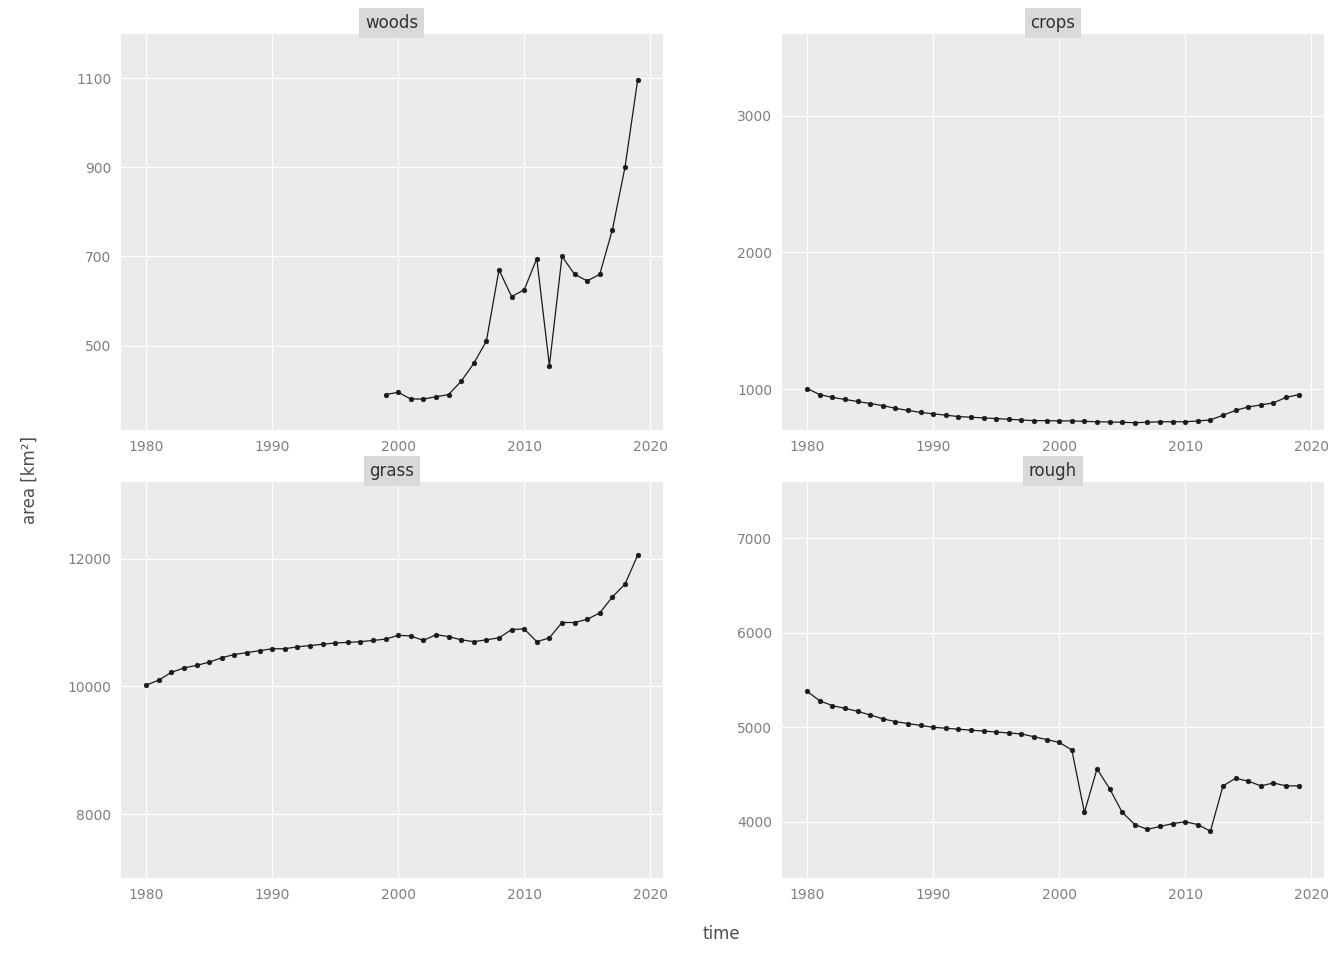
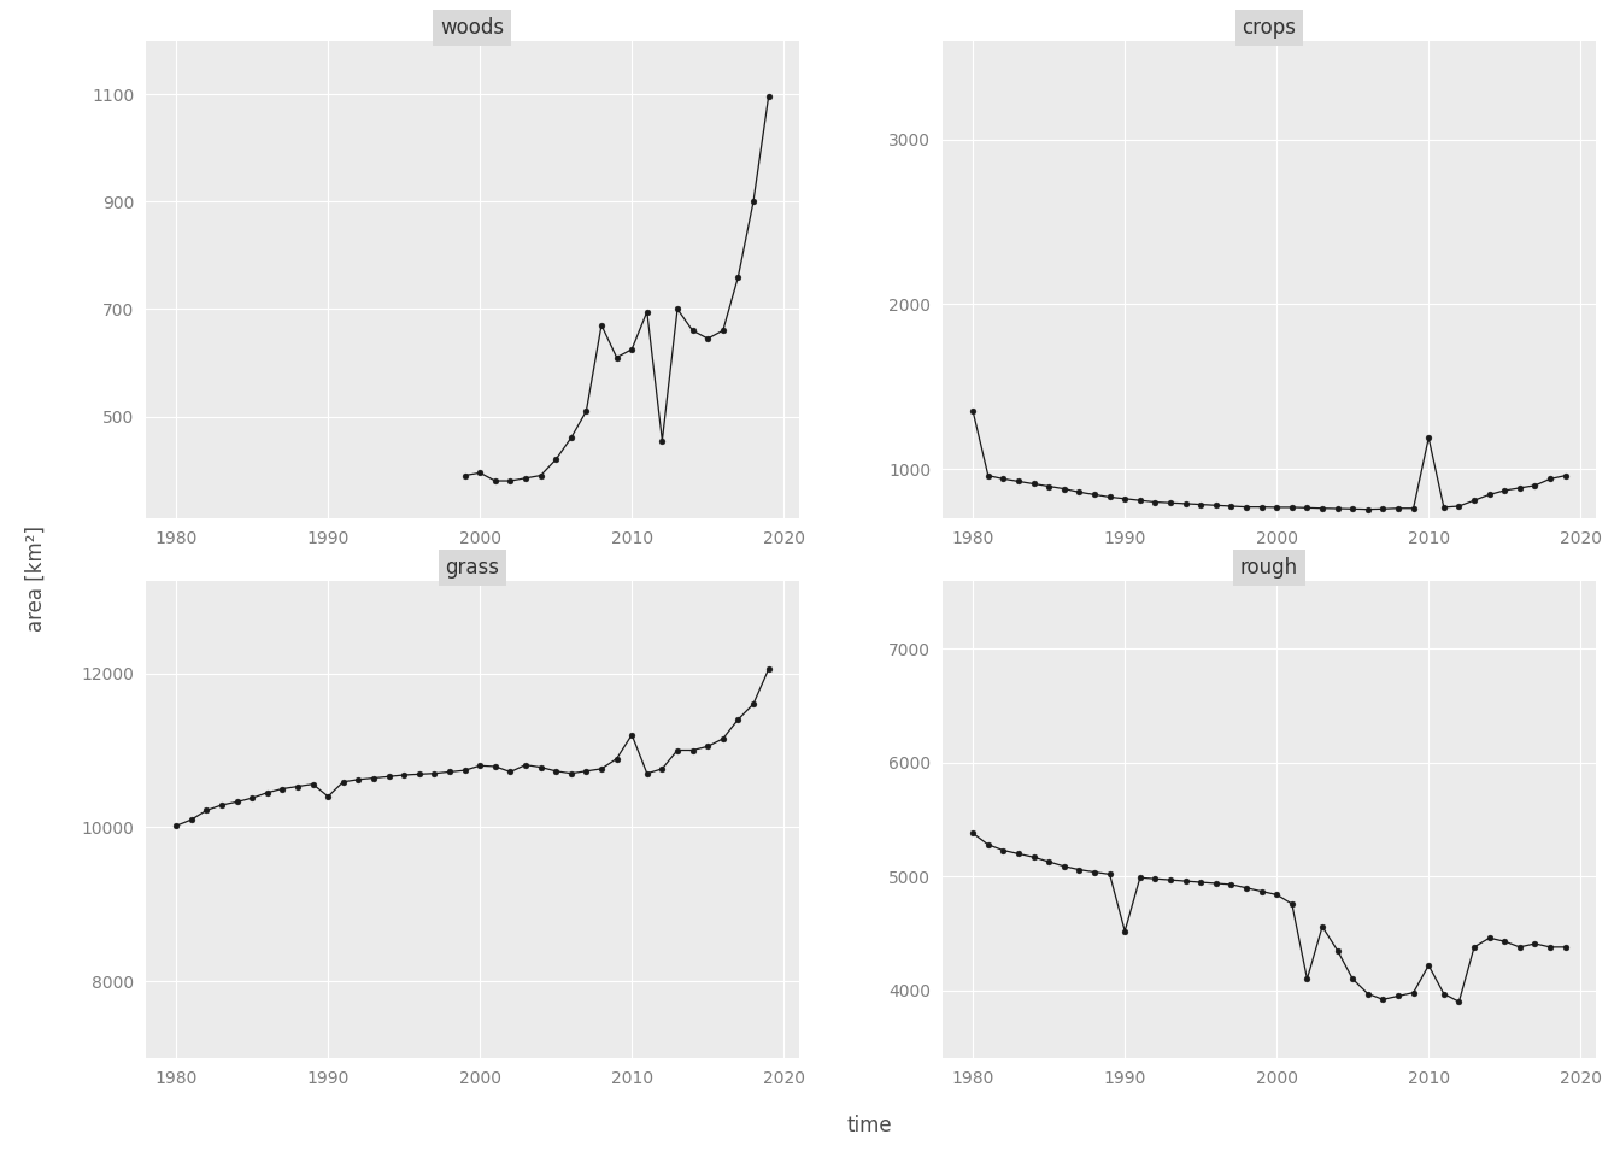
crops/1980: 1000 -> 1350
crops/2010: 760 -> 1190
grass/1990: 10590 -> 10400
grass/2010: 10900 -> 11200
rough/1990: 5000 -> 4520
rough/2010: 4000 -> 4220
